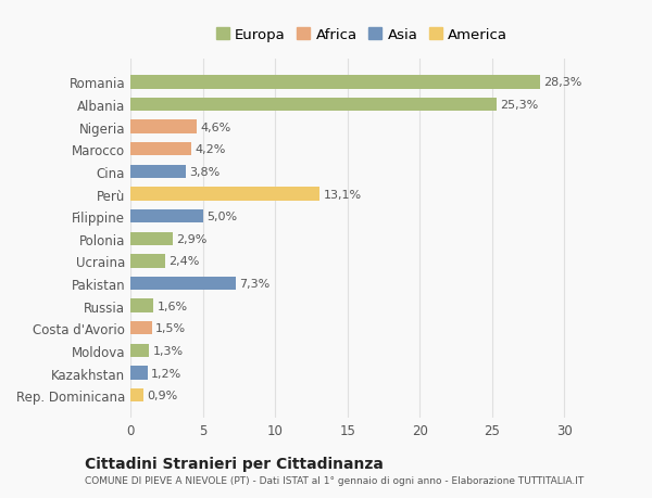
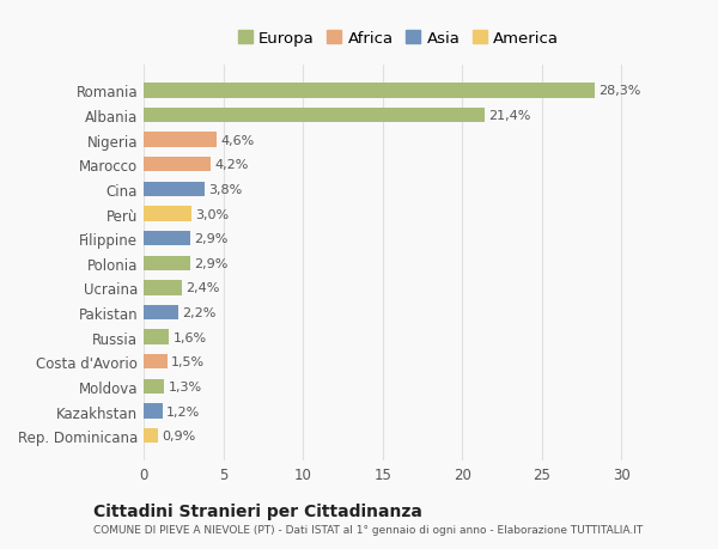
Albania: 25,3% -> 21,4%
Perù: 13,1% -> 3,0%
Filippine: 5,0% -> 2,9%
Pakistan: 7,3% -> 2,2%
